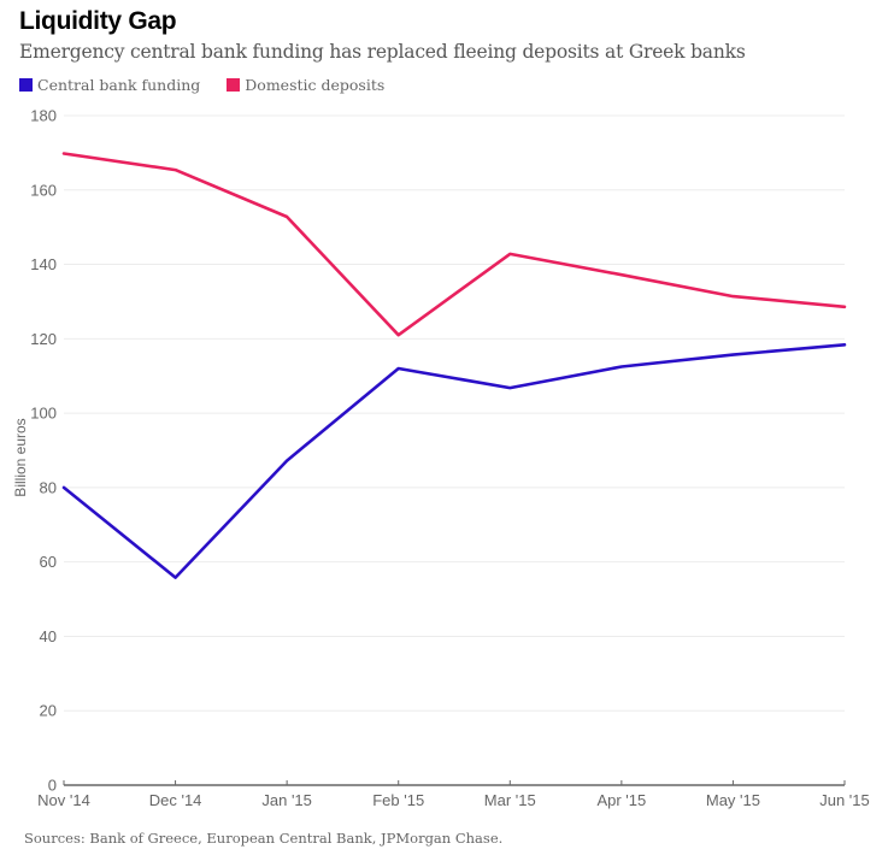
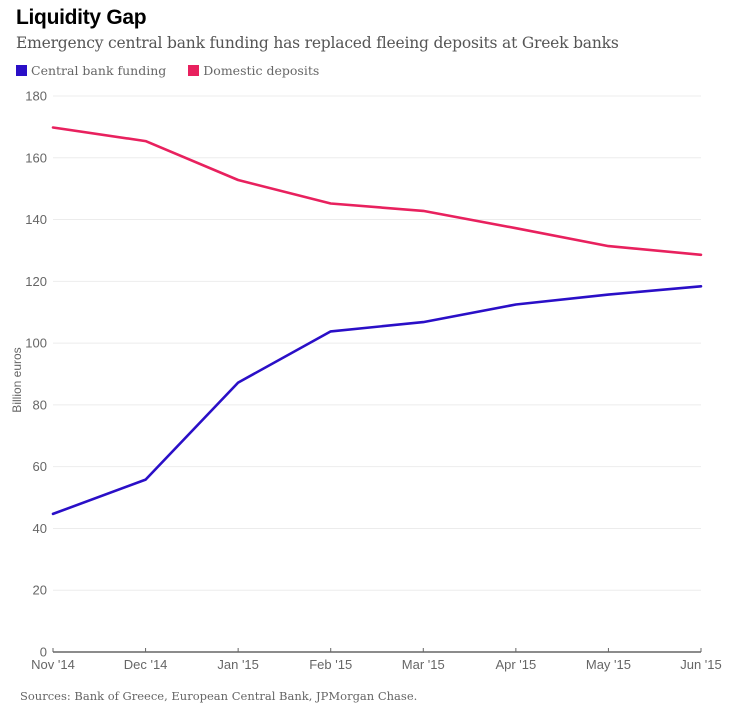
Central bank funding/Nov '14: 80 -> 45
Central bank funding/Feb '15: 112 -> 104
Domestic deposits/Feb '15: 121 -> 145
